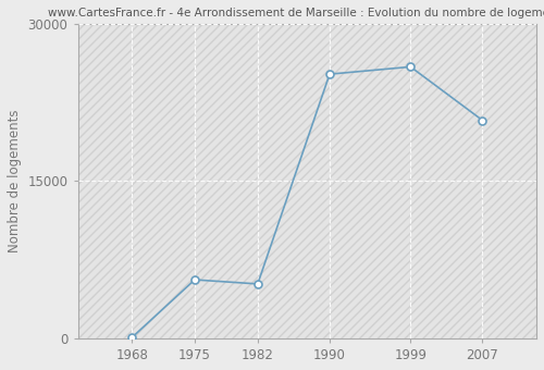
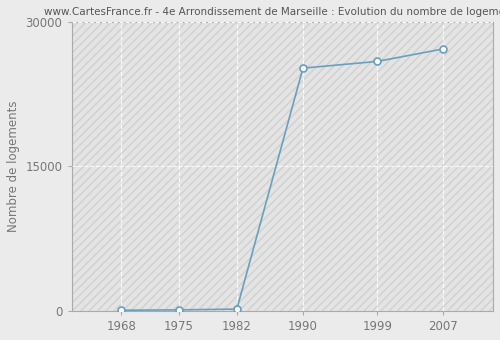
1975: 5600 -> 100
1982: 5200 -> 200
2007: 20800 -> 27200
